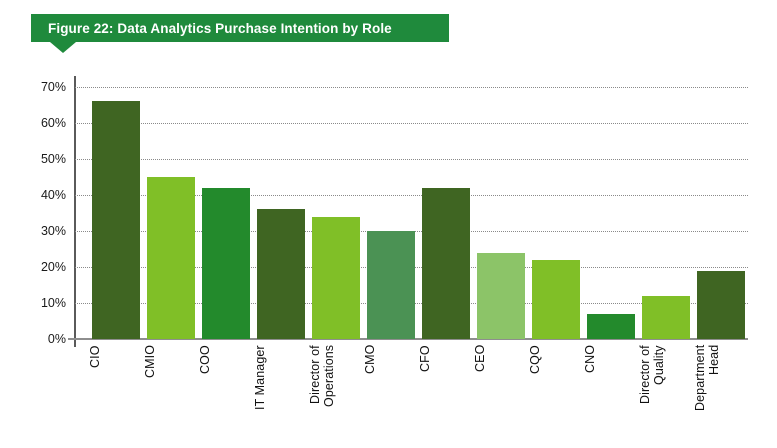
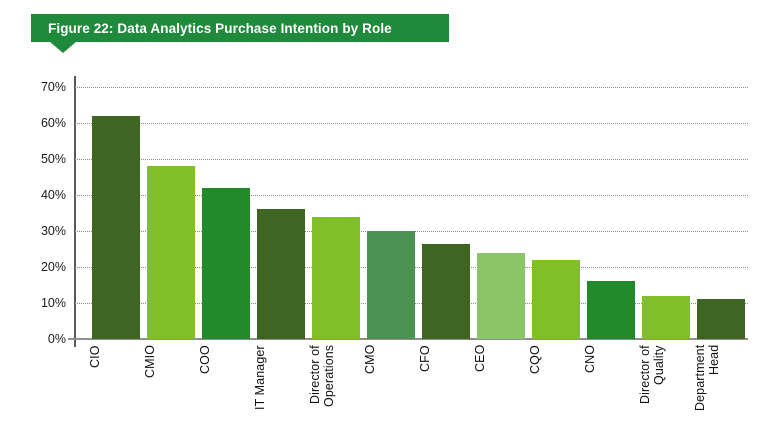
CIO: 66% -> 62%
CMIO: 45% -> 48%
CFO: 42% -> 26%
CNO: 7% -> 16%
Department Head: 19% -> 11%
